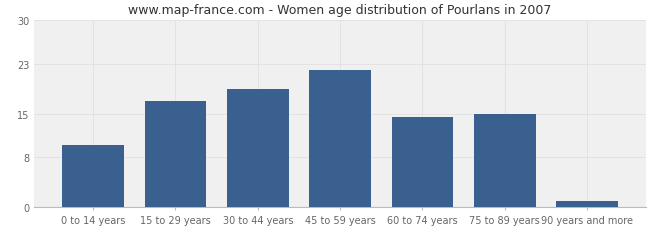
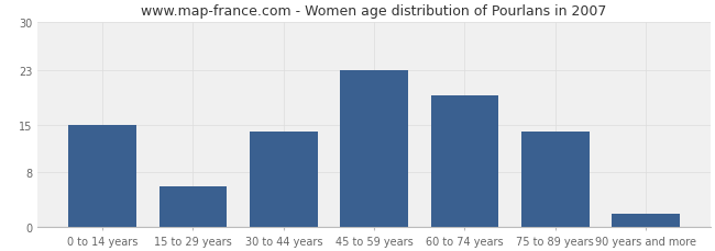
0 to 14 years: 10.0 -> 15.0
15 to 29 years: 17.0 -> 6.0
30 to 44 years: 19.0 -> 14.0
45 to 59 years: 22.0 -> 23.0
60 to 74 years: 14.5 -> 19.2
75 to 89 years: 15.0 -> 14.0
90 years and more: 1.0 -> 2.0
